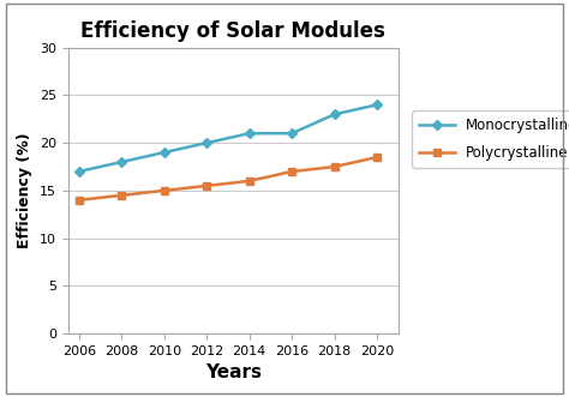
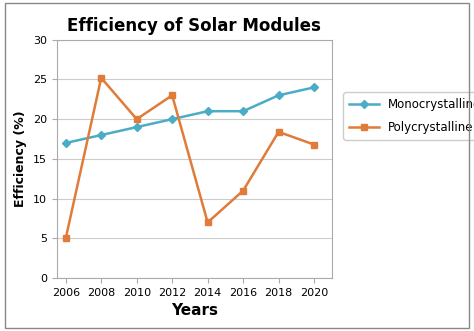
Polycrystalline/2006: 14.0 -> 5.0
Polycrystalline/2008: 14.5 -> 25.2
Polycrystalline/2010: 15.0 -> 20.0
Polycrystalline/2012: 15.5 -> 23.0
Polycrystalline/2014: 16.0 -> 7.0
Polycrystalline/2016: 17.0 -> 11.0
Polycrystalline/2018: 17.5 -> 18.4
Polycrystalline/2020: 18.5 -> 16.8
